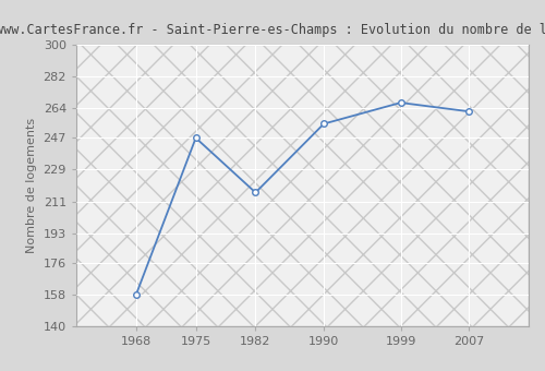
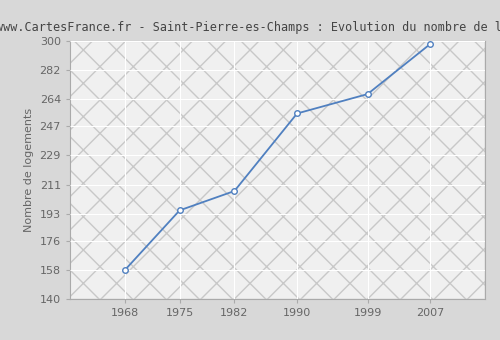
1975: 247 -> 195
1982: 216 -> 207
2007: 262 -> 298
